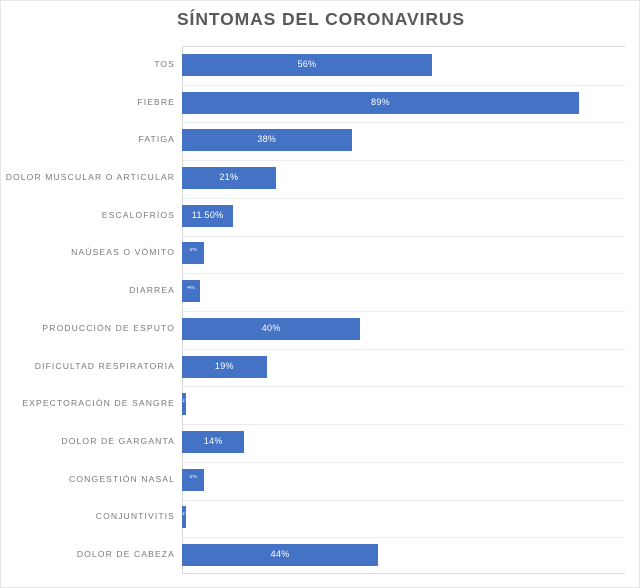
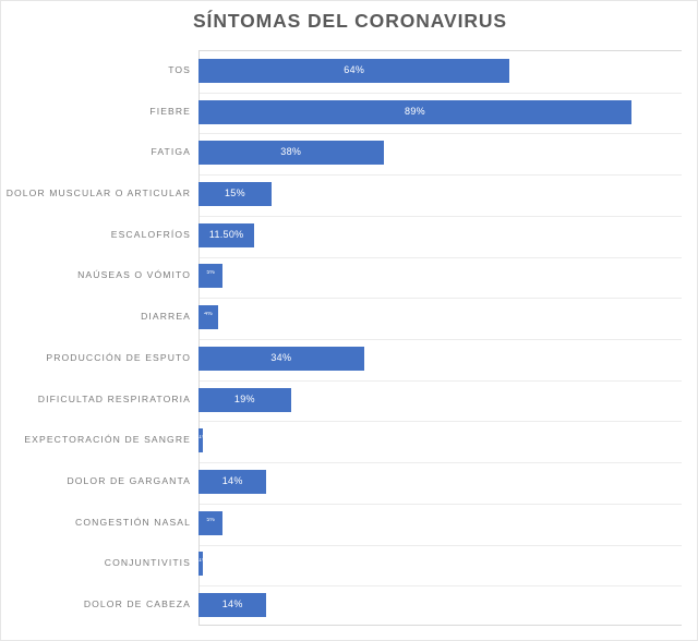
TOS: 56% -> 64%
DOLOR MUSCULAR O ARTICULAR: 21% -> 15%
PRODUCCIÓN DE ESPUTO: 40% -> 34%
DOLOR DE CABEZA: 44% -> 14%
